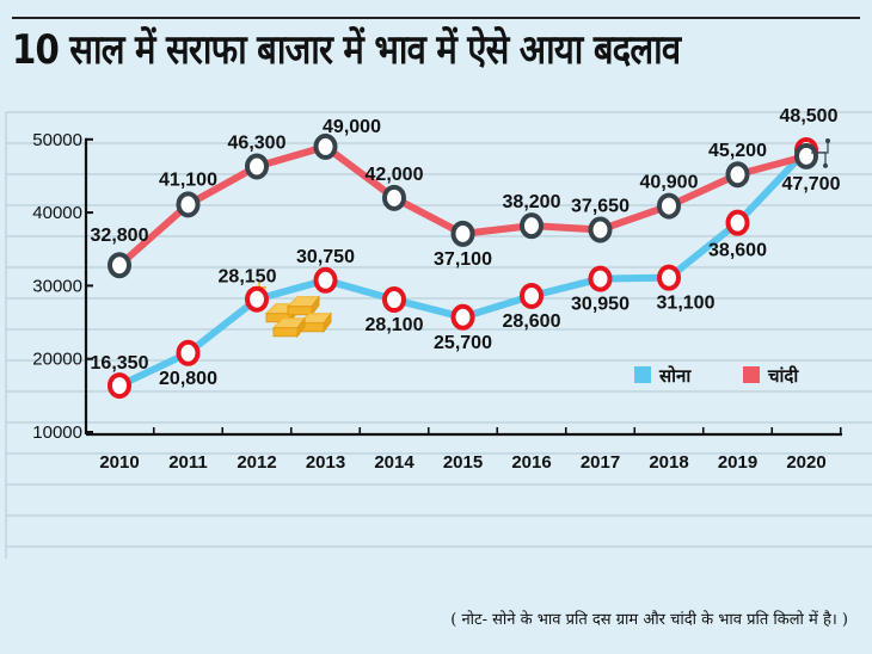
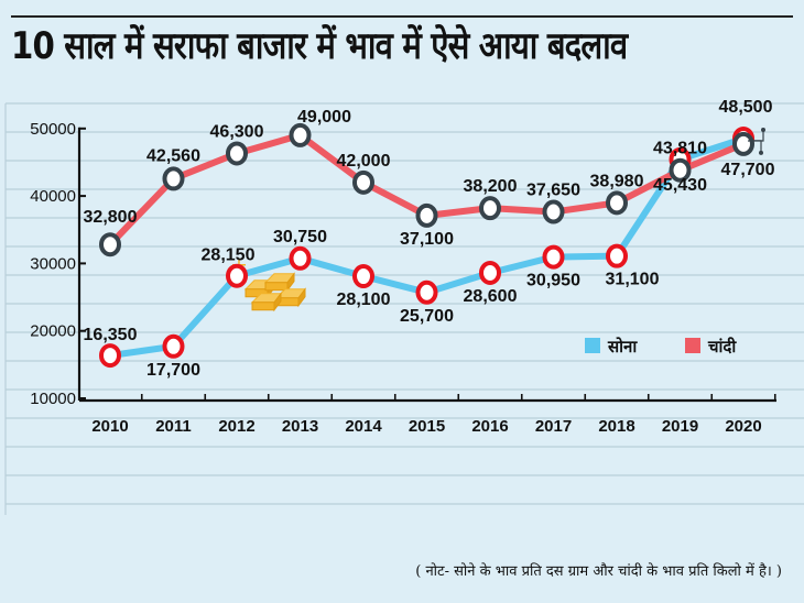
सोना/2011: 20,800 -> 17,700
चांदी/2011: 41,100 -> 42,560
चांदी/2018: 40,900 -> 38,980
सोना/2019: 38,600 -> 45,430
चांदी/2019: 45,200 -> 43,810
